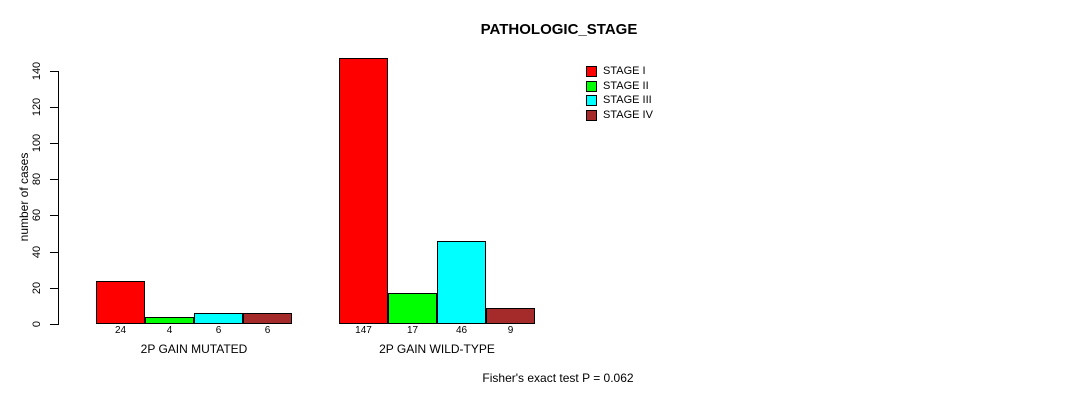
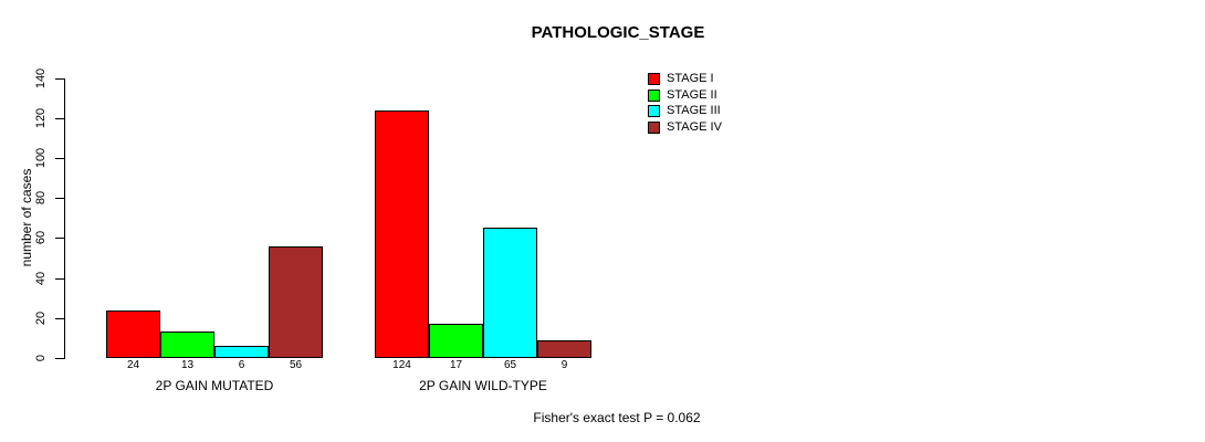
STAGE II/2P GAIN MUTATED: 4 -> 13
STAGE IV/2P GAIN MUTATED: 6 -> 56
STAGE I/2P GAIN WILD-TYPE: 147 -> 124
STAGE III/2P GAIN WILD-TYPE: 46 -> 65
